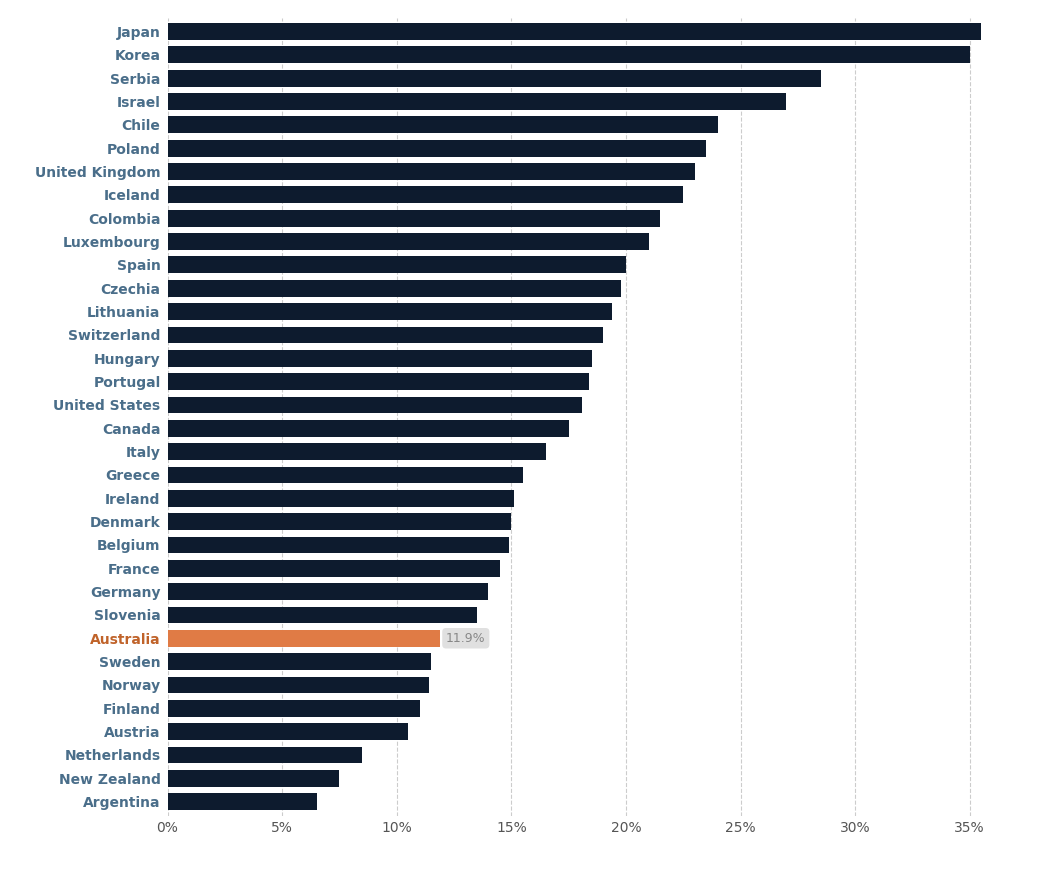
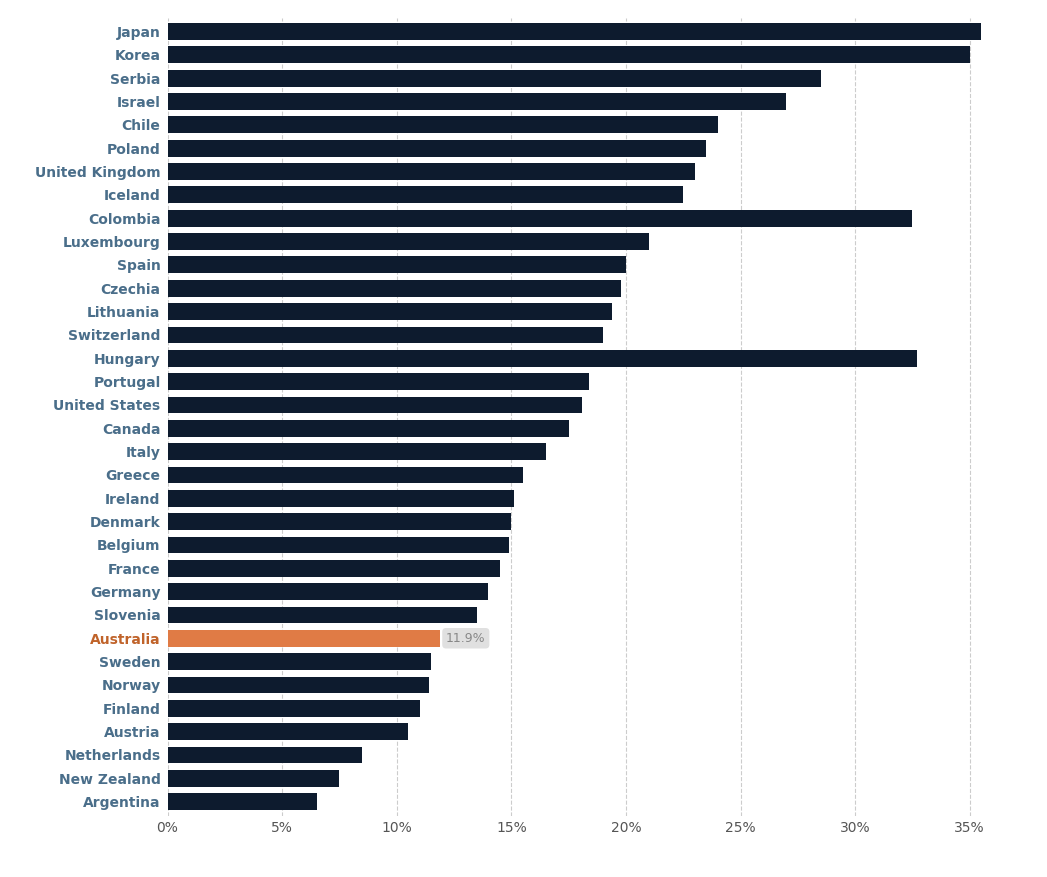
Colombia: 21.5% -> 32.5%
Hungary: 18.5% -> 32.7%
